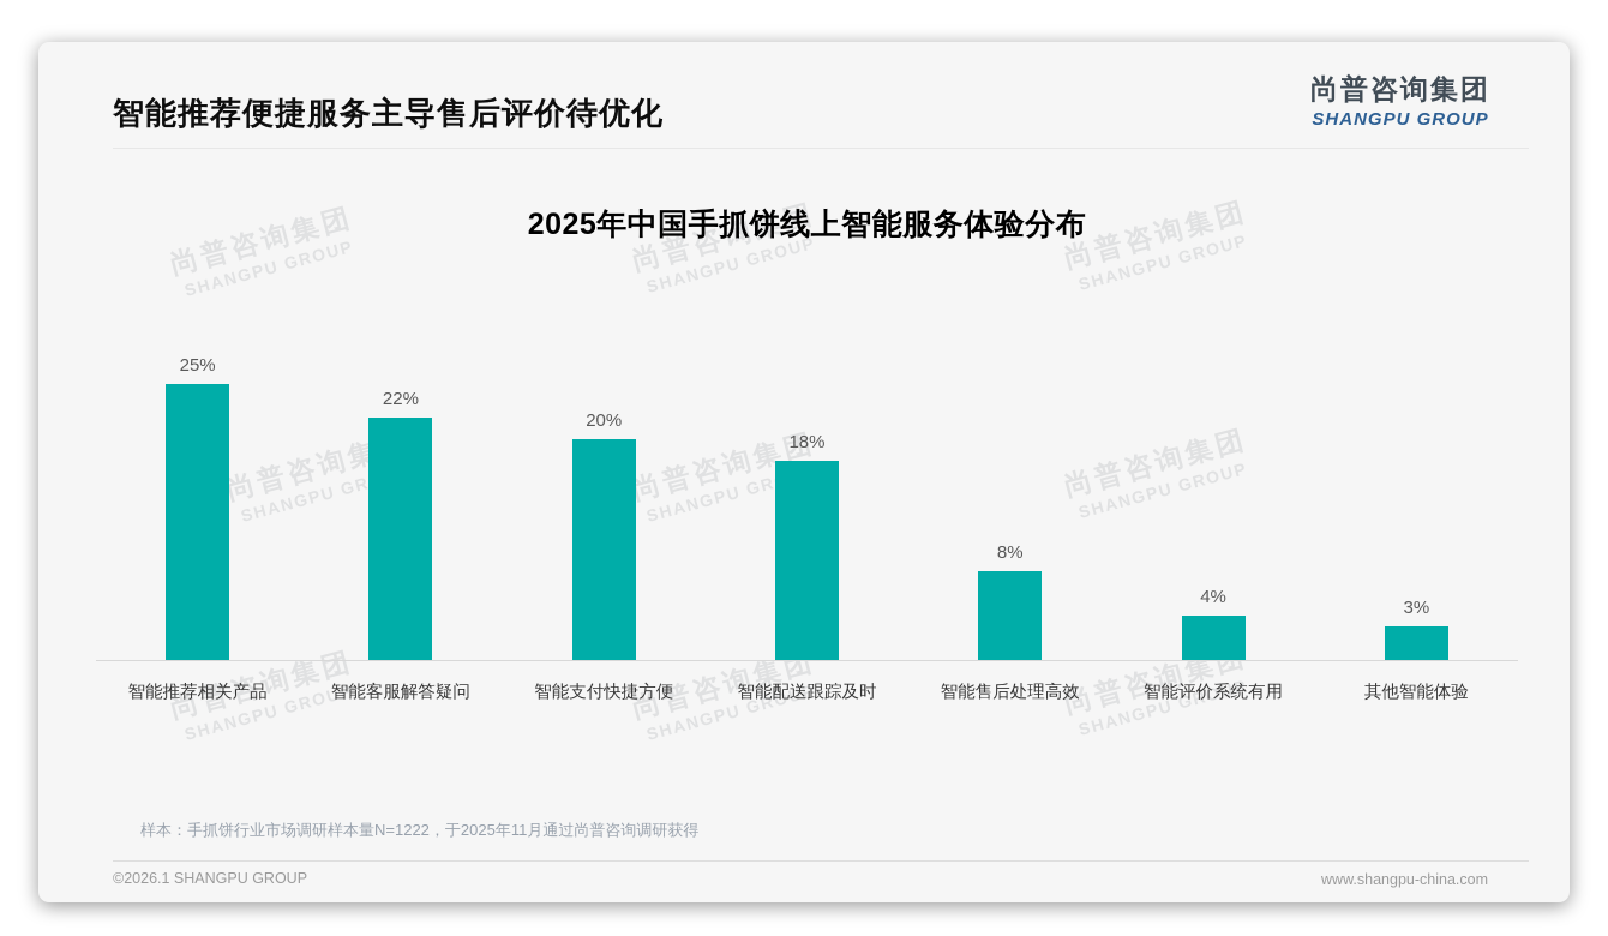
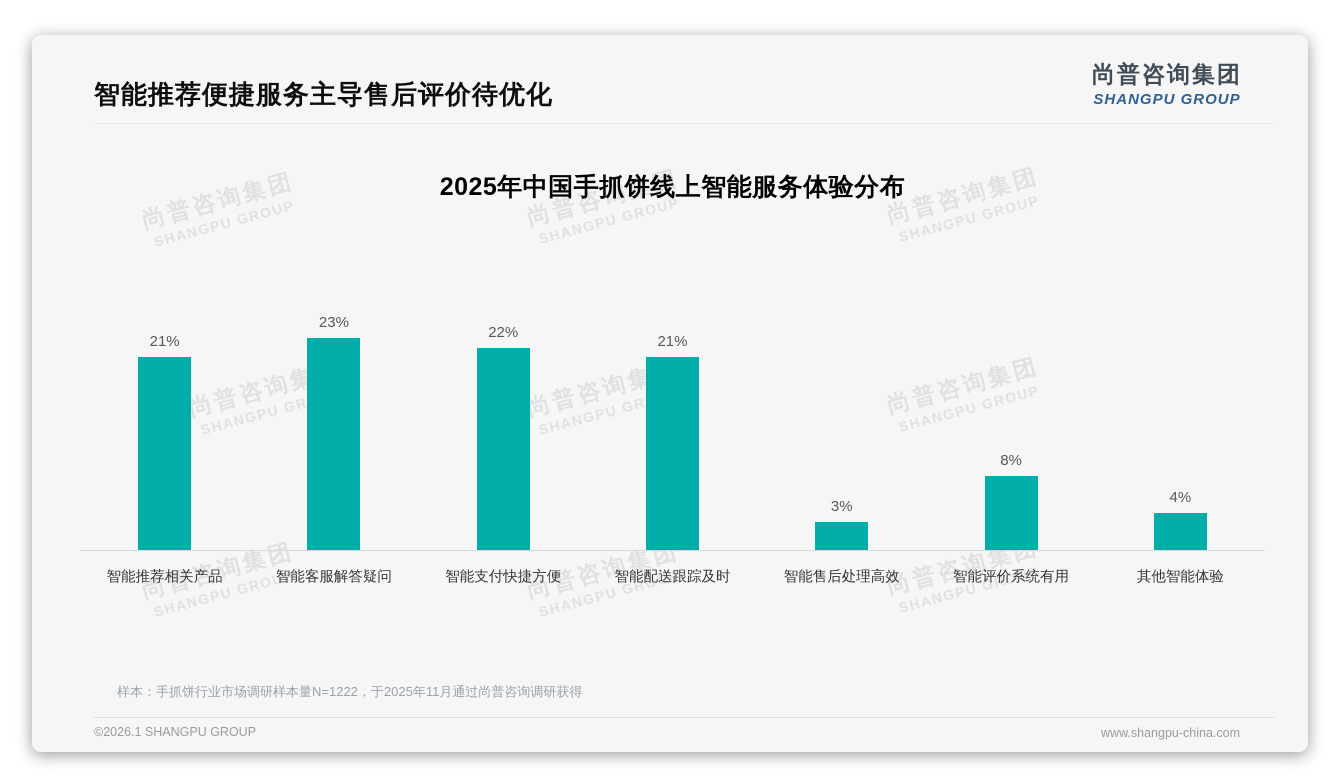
智能推荐相关产品: 25% -> 21%
智能客服解答疑问: 22% -> 23%
智能支付快捷方便: 20% -> 22%
智能配送跟踪及时: 18% -> 21%
智能售后处理高效: 8% -> 3%
智能评价系统有用: 4% -> 8%
其他智能体验: 3% -> 4%
